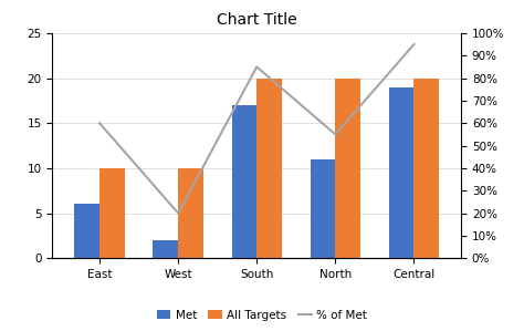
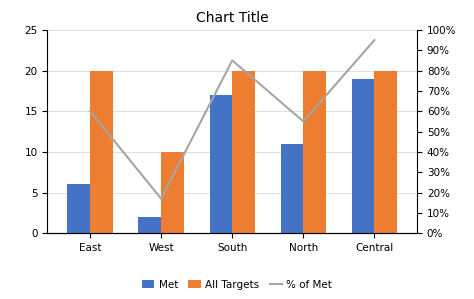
All Targets/East: 10 -> 20
% of Met/West: 20% -> 17%
